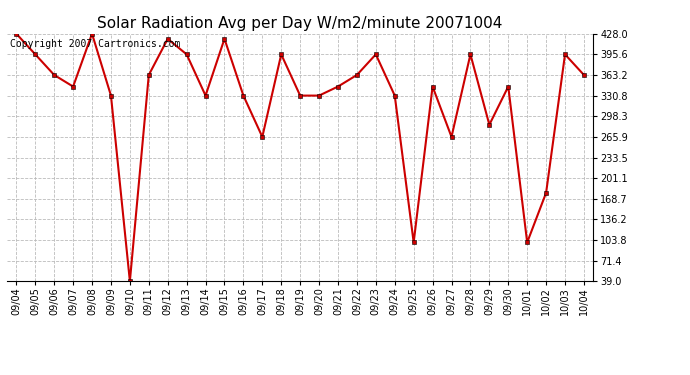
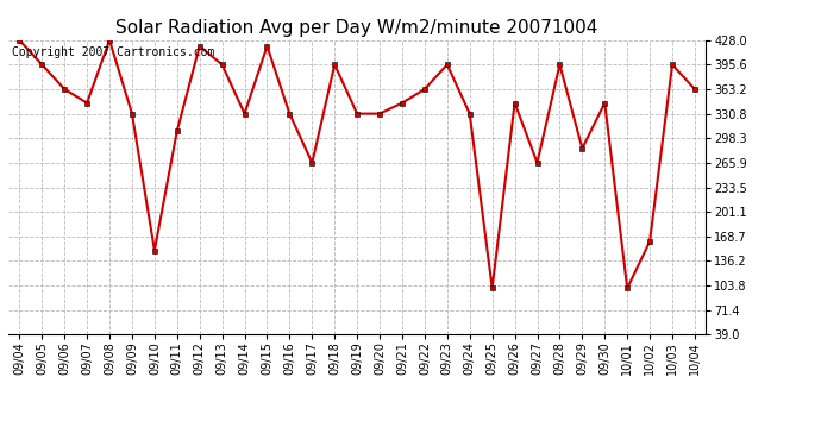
09/10: 39 -> 150
09/11: 363 -> 308
10/02: 178 -> 162
